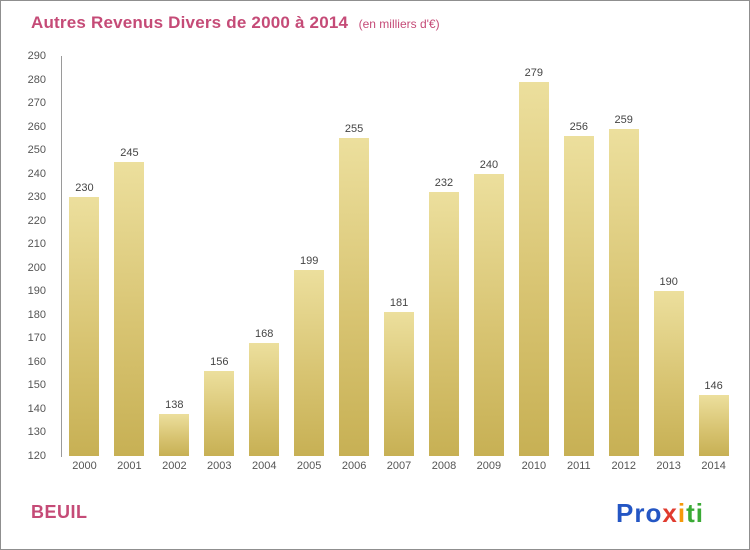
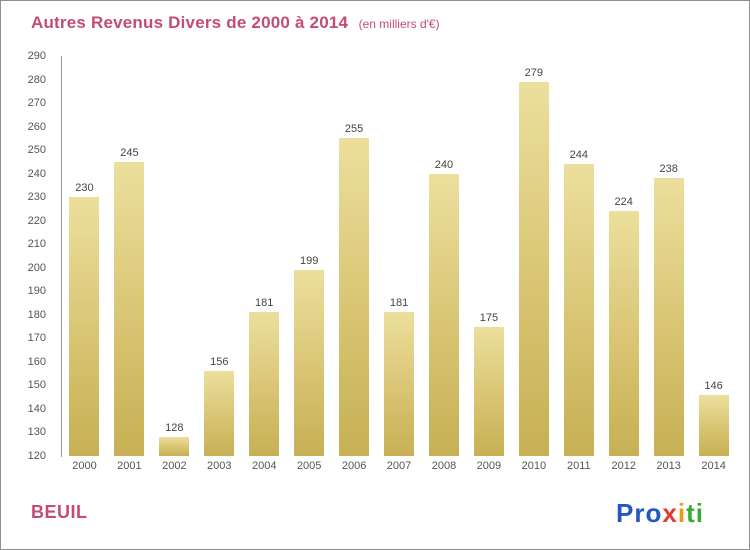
2002: 138 -> 128
2004: 168 -> 181
2008: 232 -> 240
2009: 240 -> 175
2011: 256 -> 244
2012: 259 -> 224
2013: 190 -> 238
